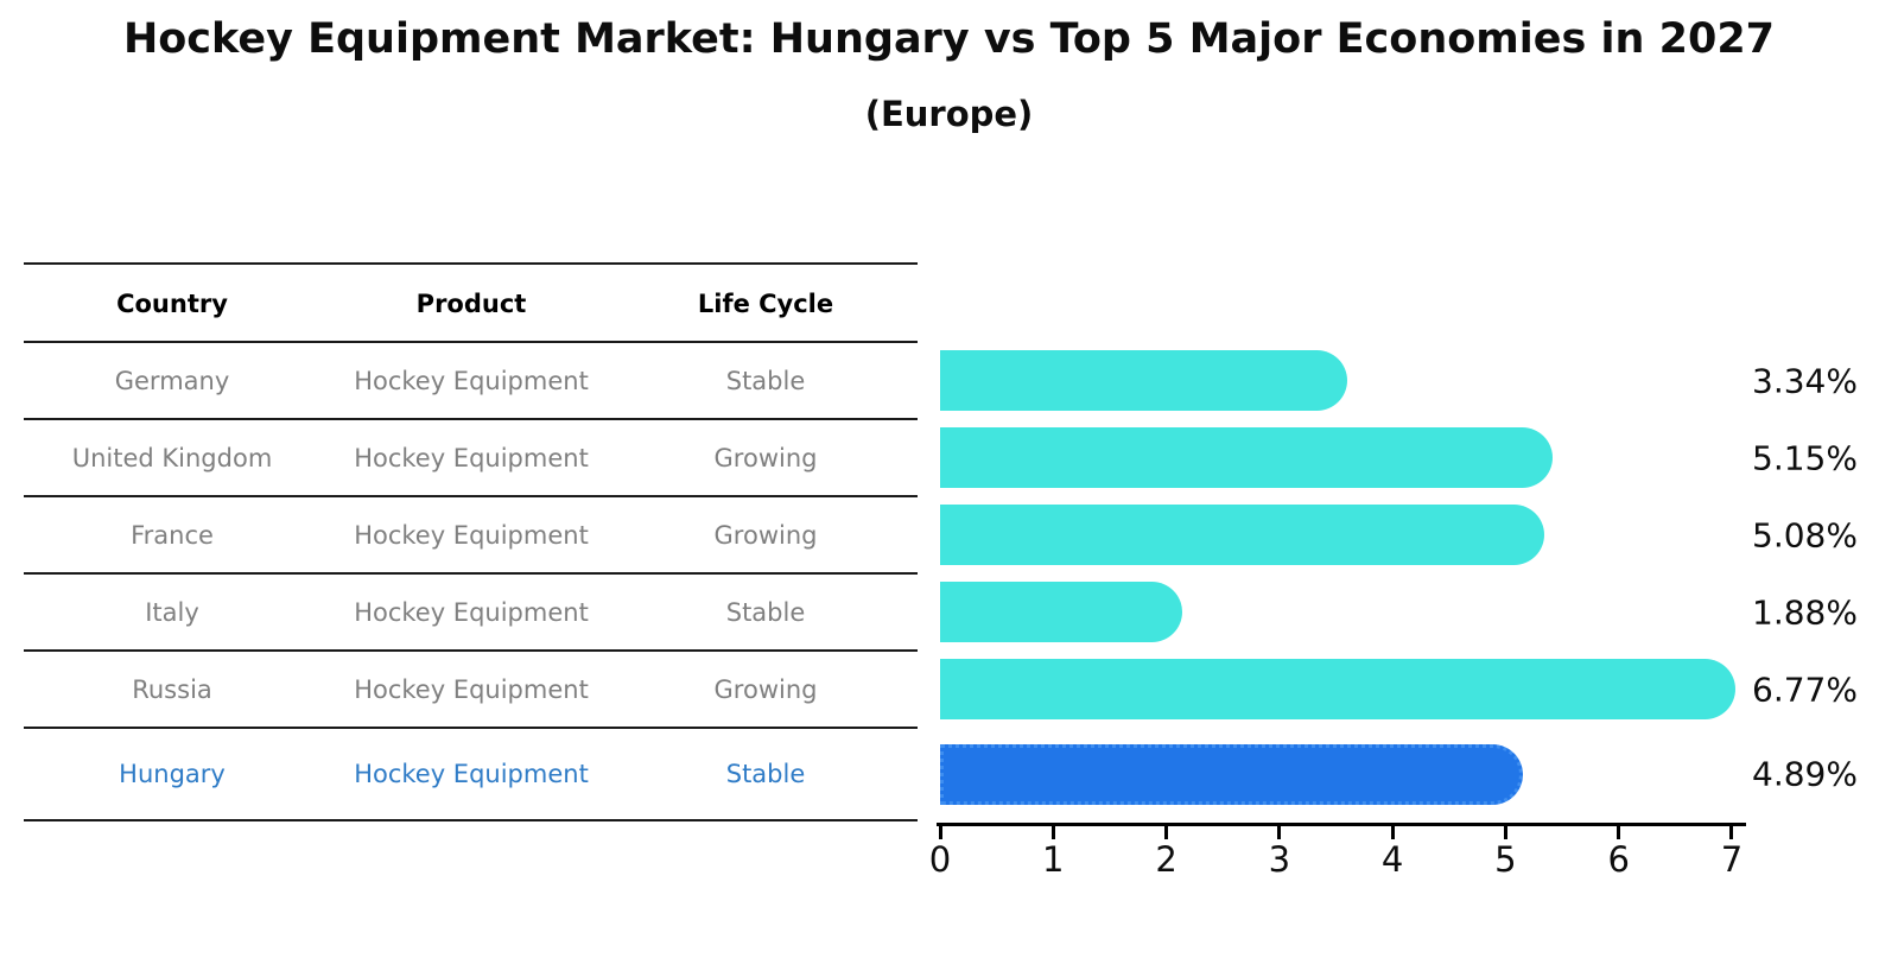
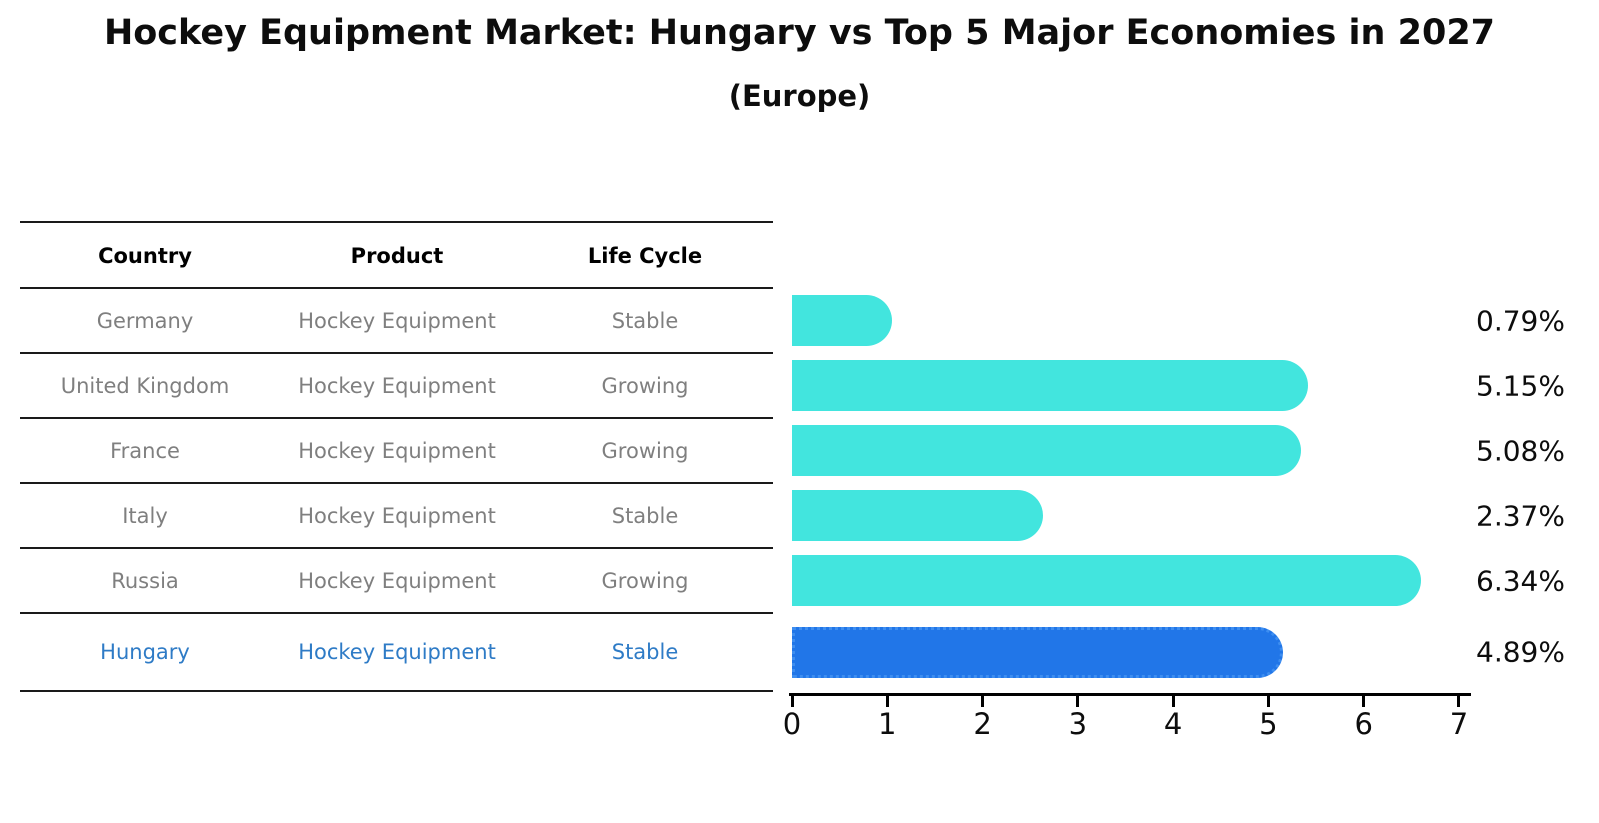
Germany: 3.34% -> 0.79%
Italy: 1.88% -> 2.37%
Russia: 6.77% -> 6.34%
